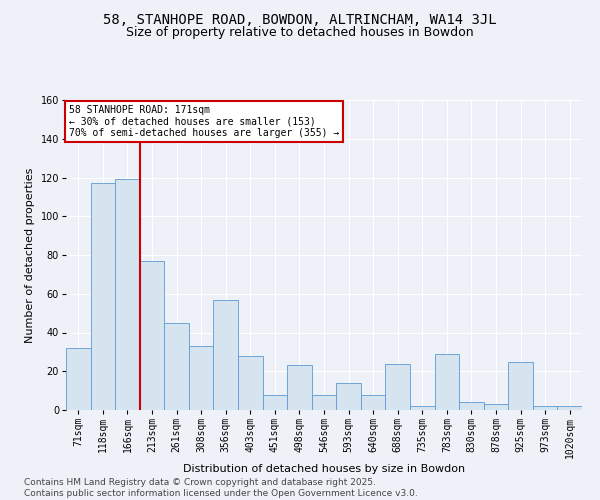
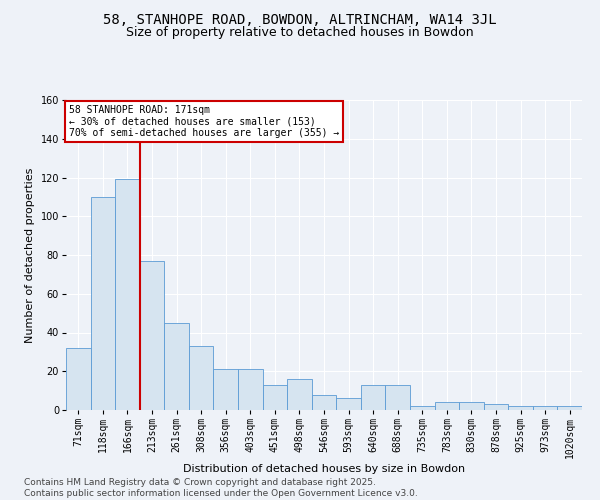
118sqm: 117 -> 110
356sqm: 57 -> 21
403sqm: 28 -> 21
451sqm: 8 -> 13
498sqm: 23 -> 16
593sqm: 14 -> 6
640sqm: 8 -> 13
688sqm: 24 -> 13
783sqm: 29 -> 4
925sqm: 25 -> 2
